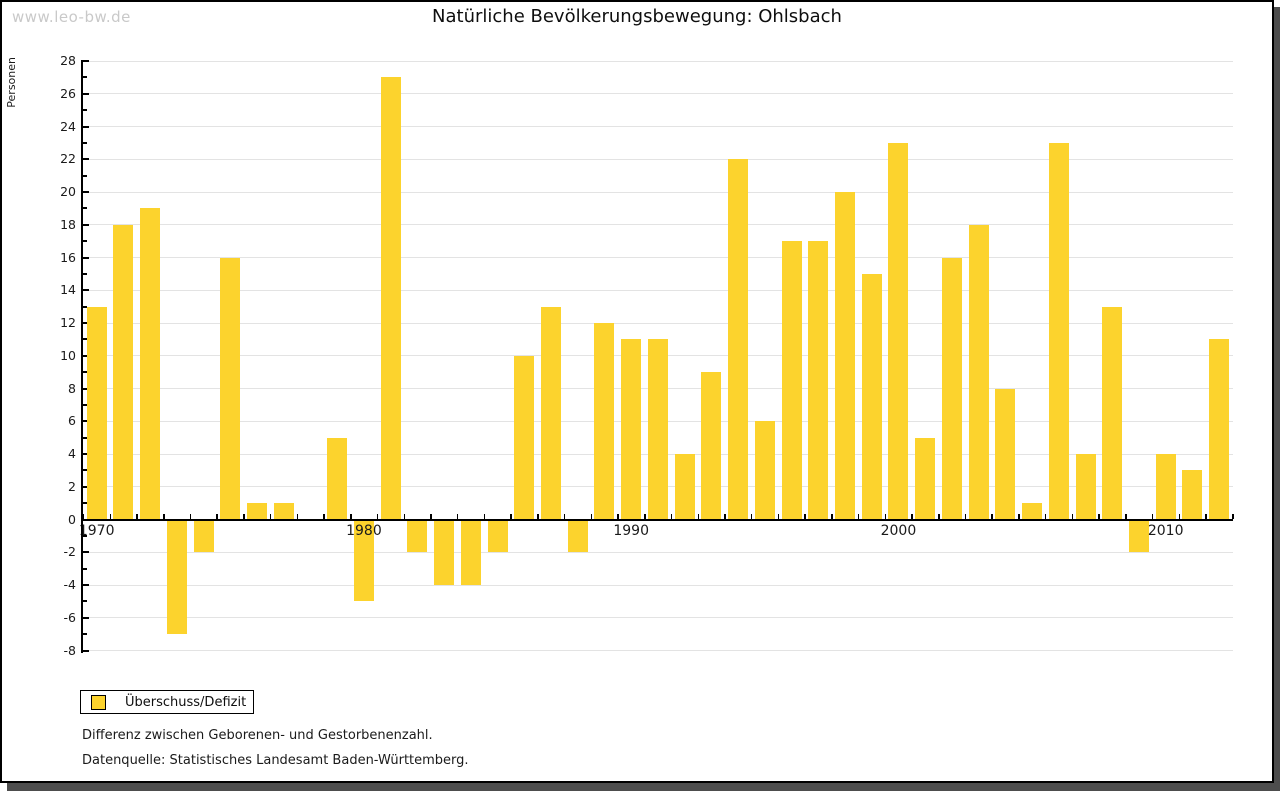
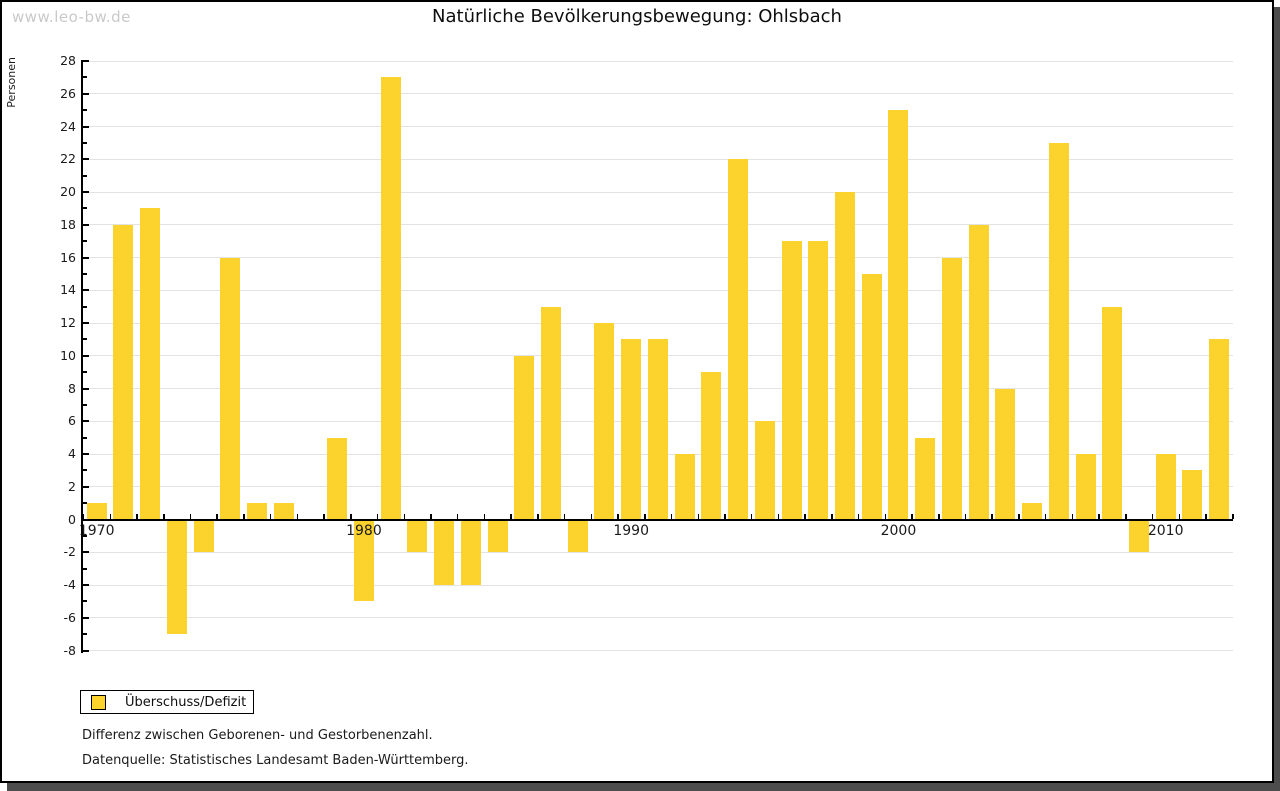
1970: 13 -> 1
2000: 23 -> 25
